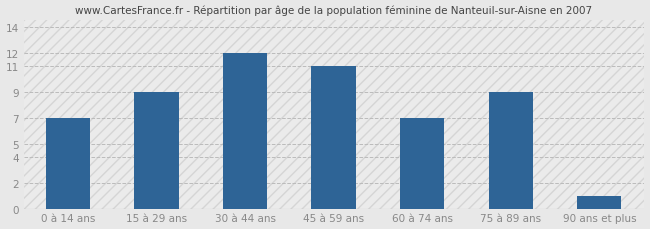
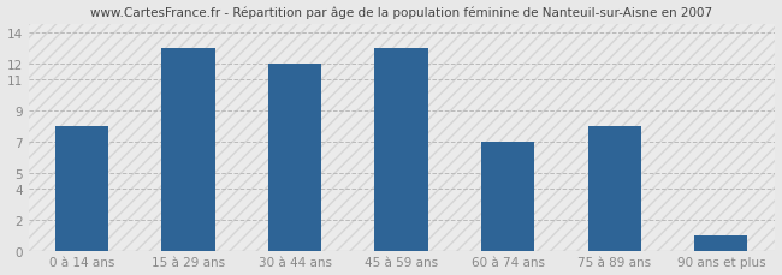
0 à 14 ans: 7 -> 8
15 à 29 ans: 9 -> 13
45 à 59 ans: 11 -> 13
75 à 89 ans: 9 -> 8
